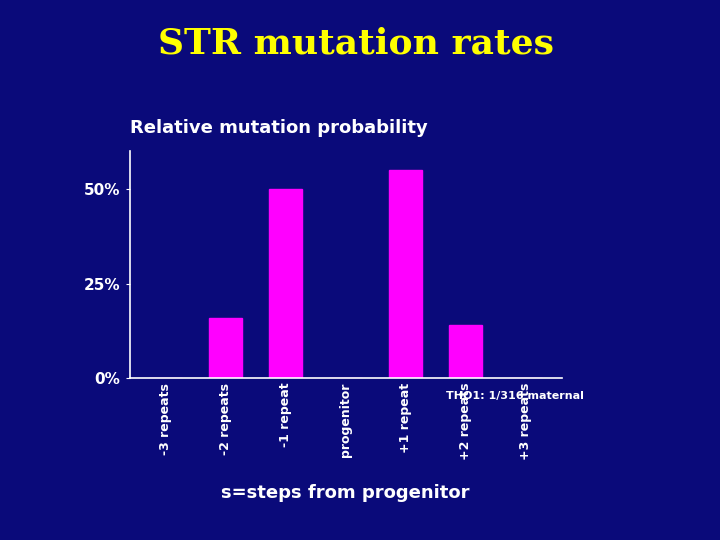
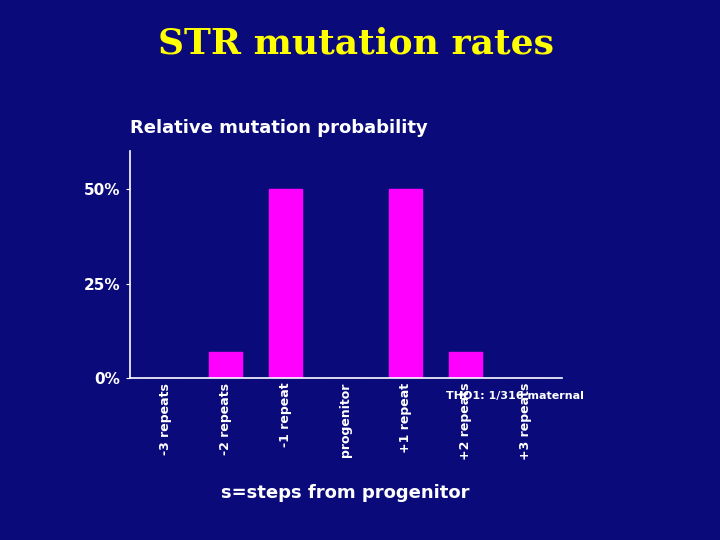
-2 repeats: 16% -> 7%
+1 repeat: 55% -> 50%
+2 repeats: 14% -> 7%
